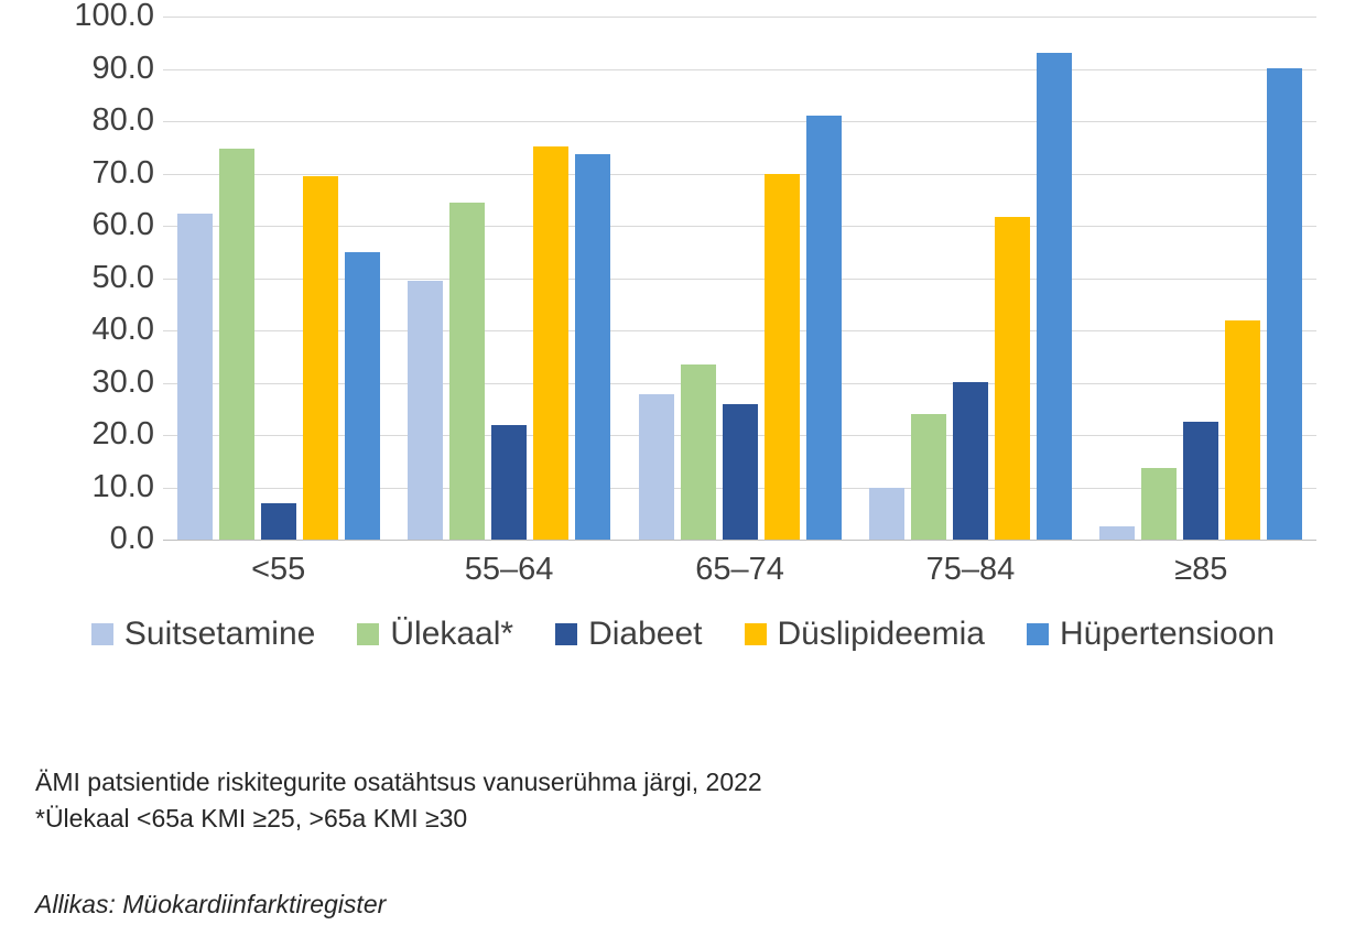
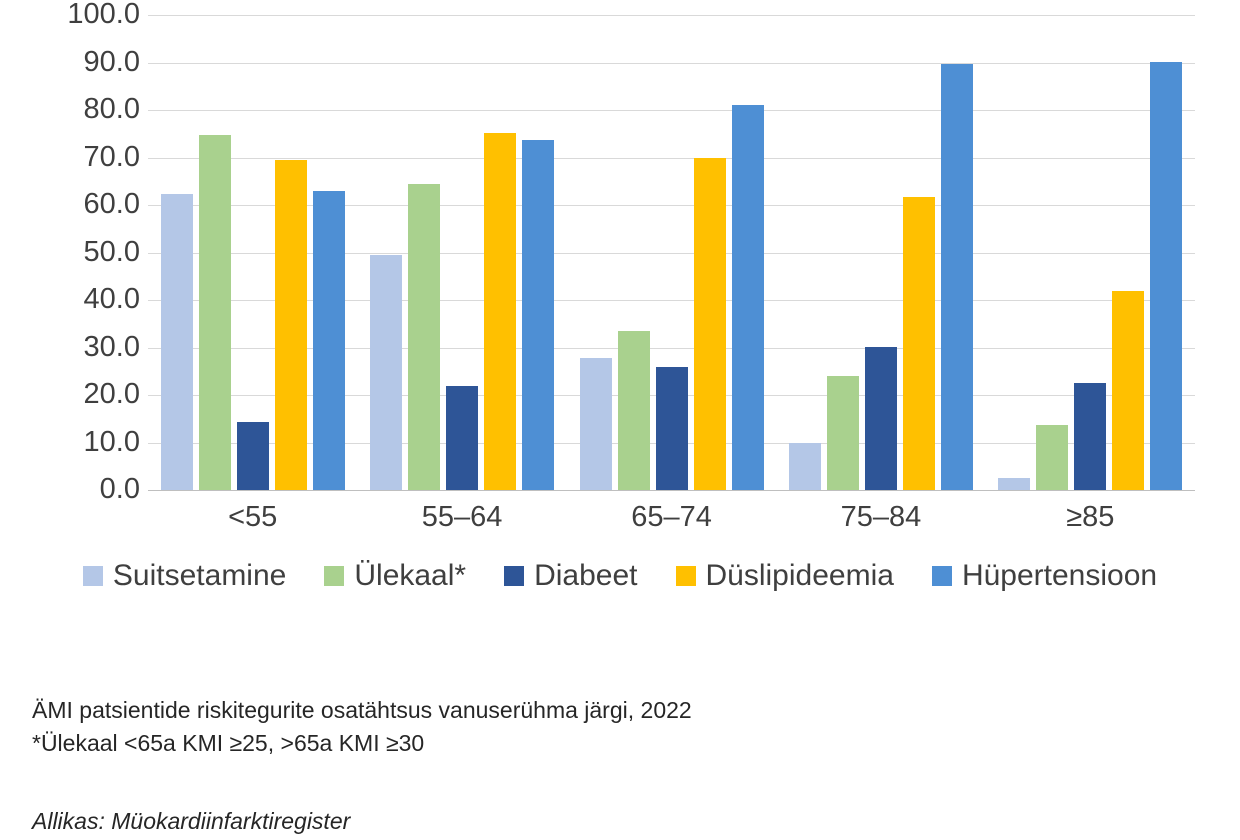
Diabeet/<55: 7 -> 14
Hüpertensioon/<55: 55 -> 63
Hüpertensioon/75–84: 93 -> 90
